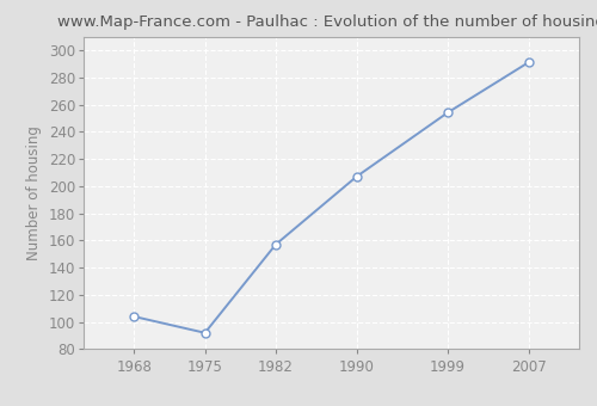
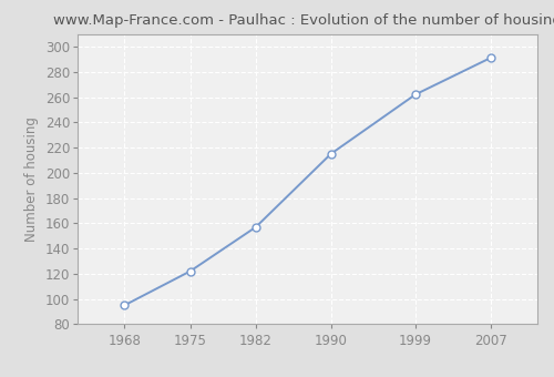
1968: 104 -> 95
1975: 92 -> 122
1990: 207 -> 215
1999: 254 -> 262
